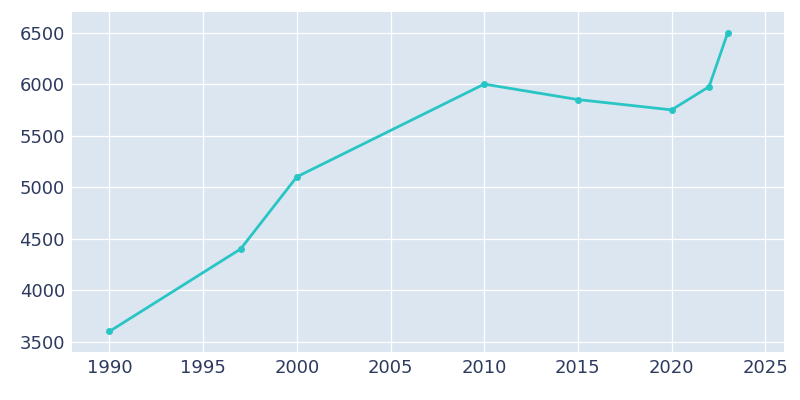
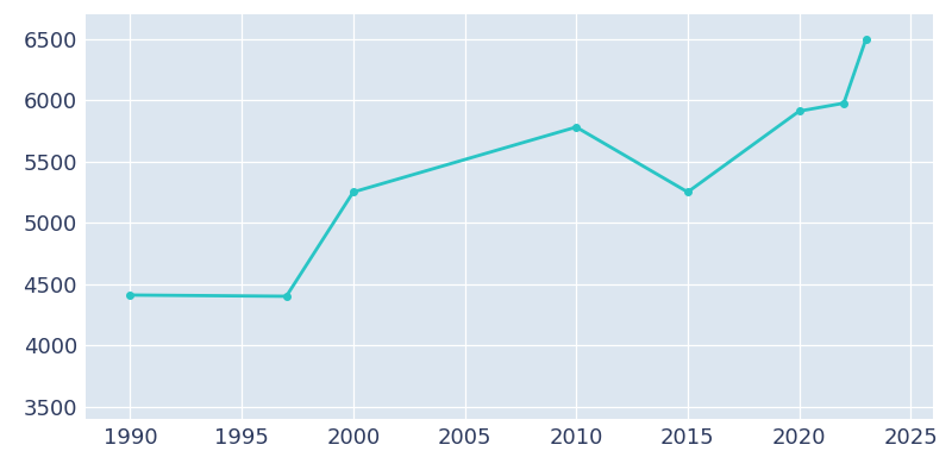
1990: 3600 -> 4410
2000: 5100 -> 5250
2010: 6000 -> 5780
2015: 5850 -> 5250
2020: 5750 -> 5910
